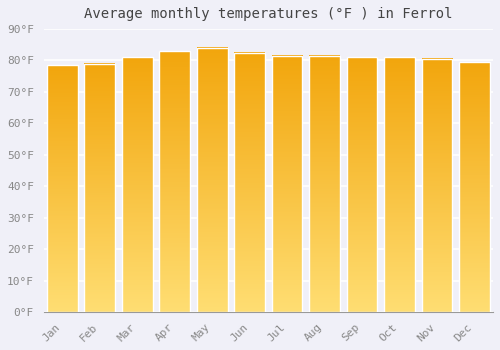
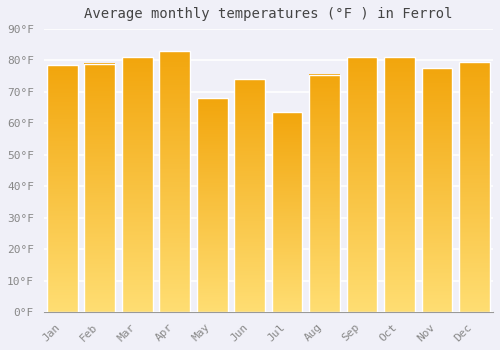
May: 84.0°F -> 68.0°F
Jun: 82.5°F -> 74.0°F
Jul: 81.5°F -> 63.5°F
Aug: 81.5°F -> 75.5°F
Nov: 80.5°F -> 77.5°F
